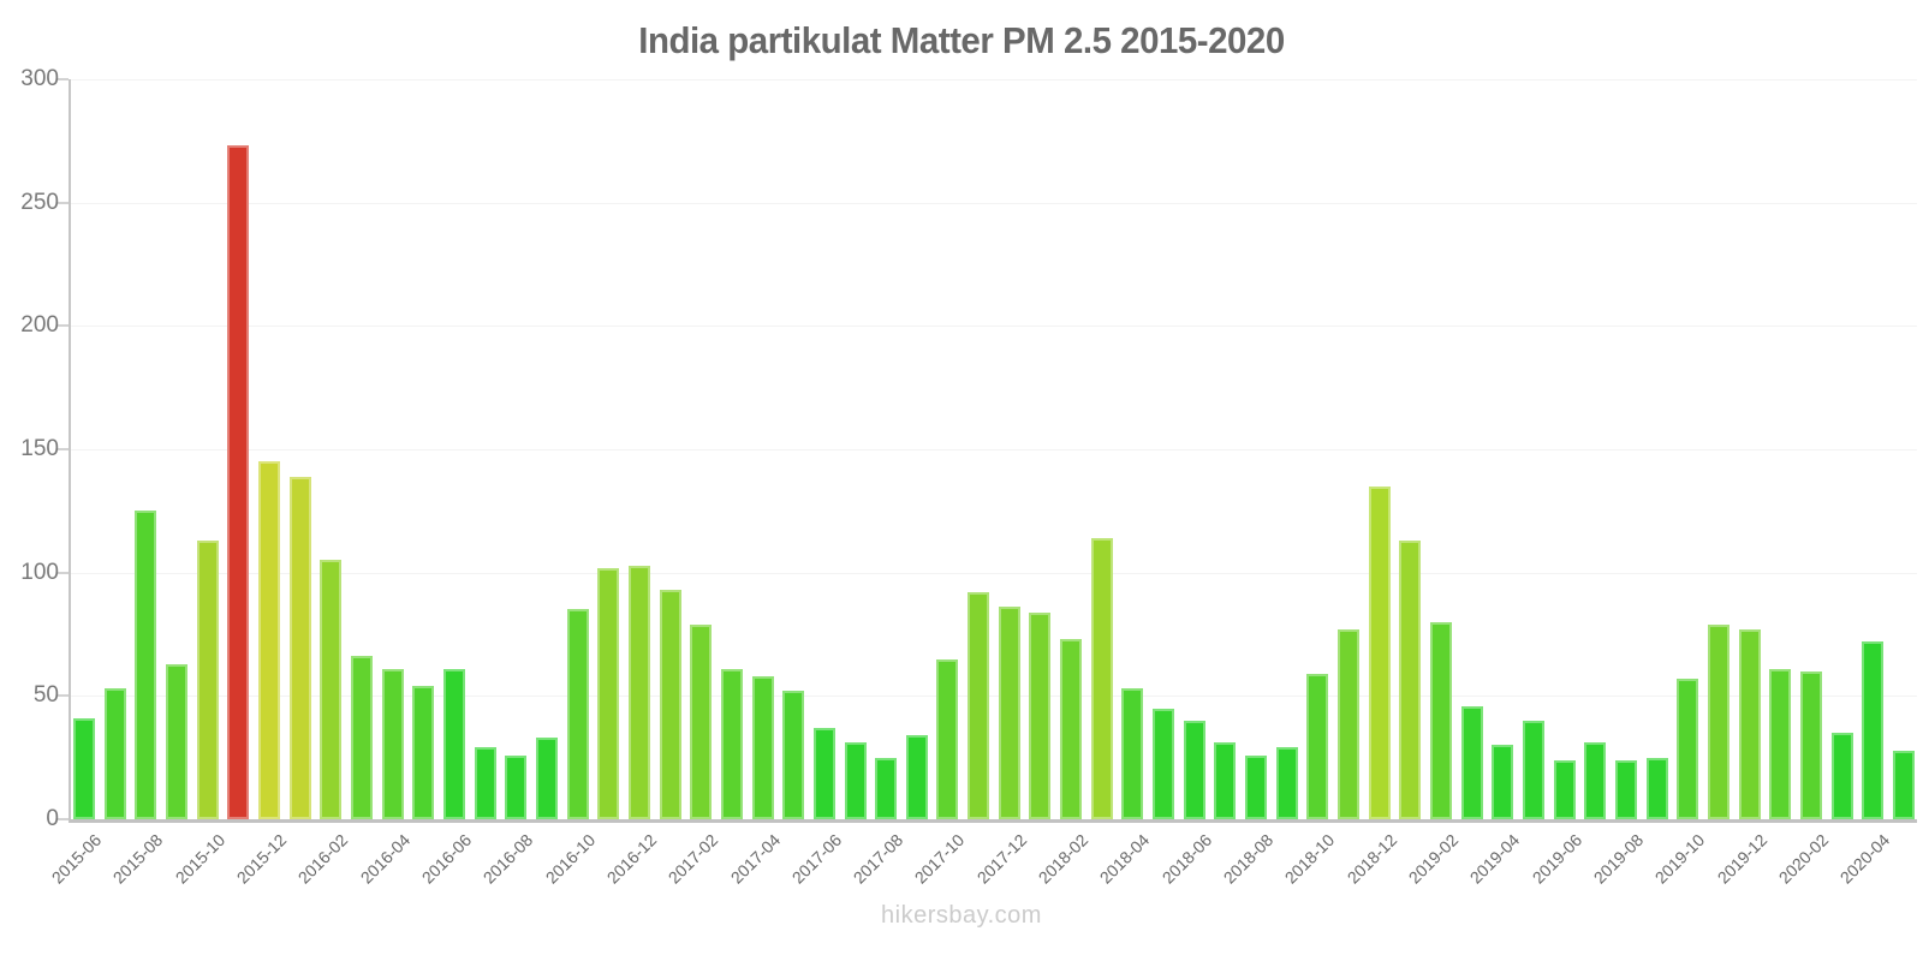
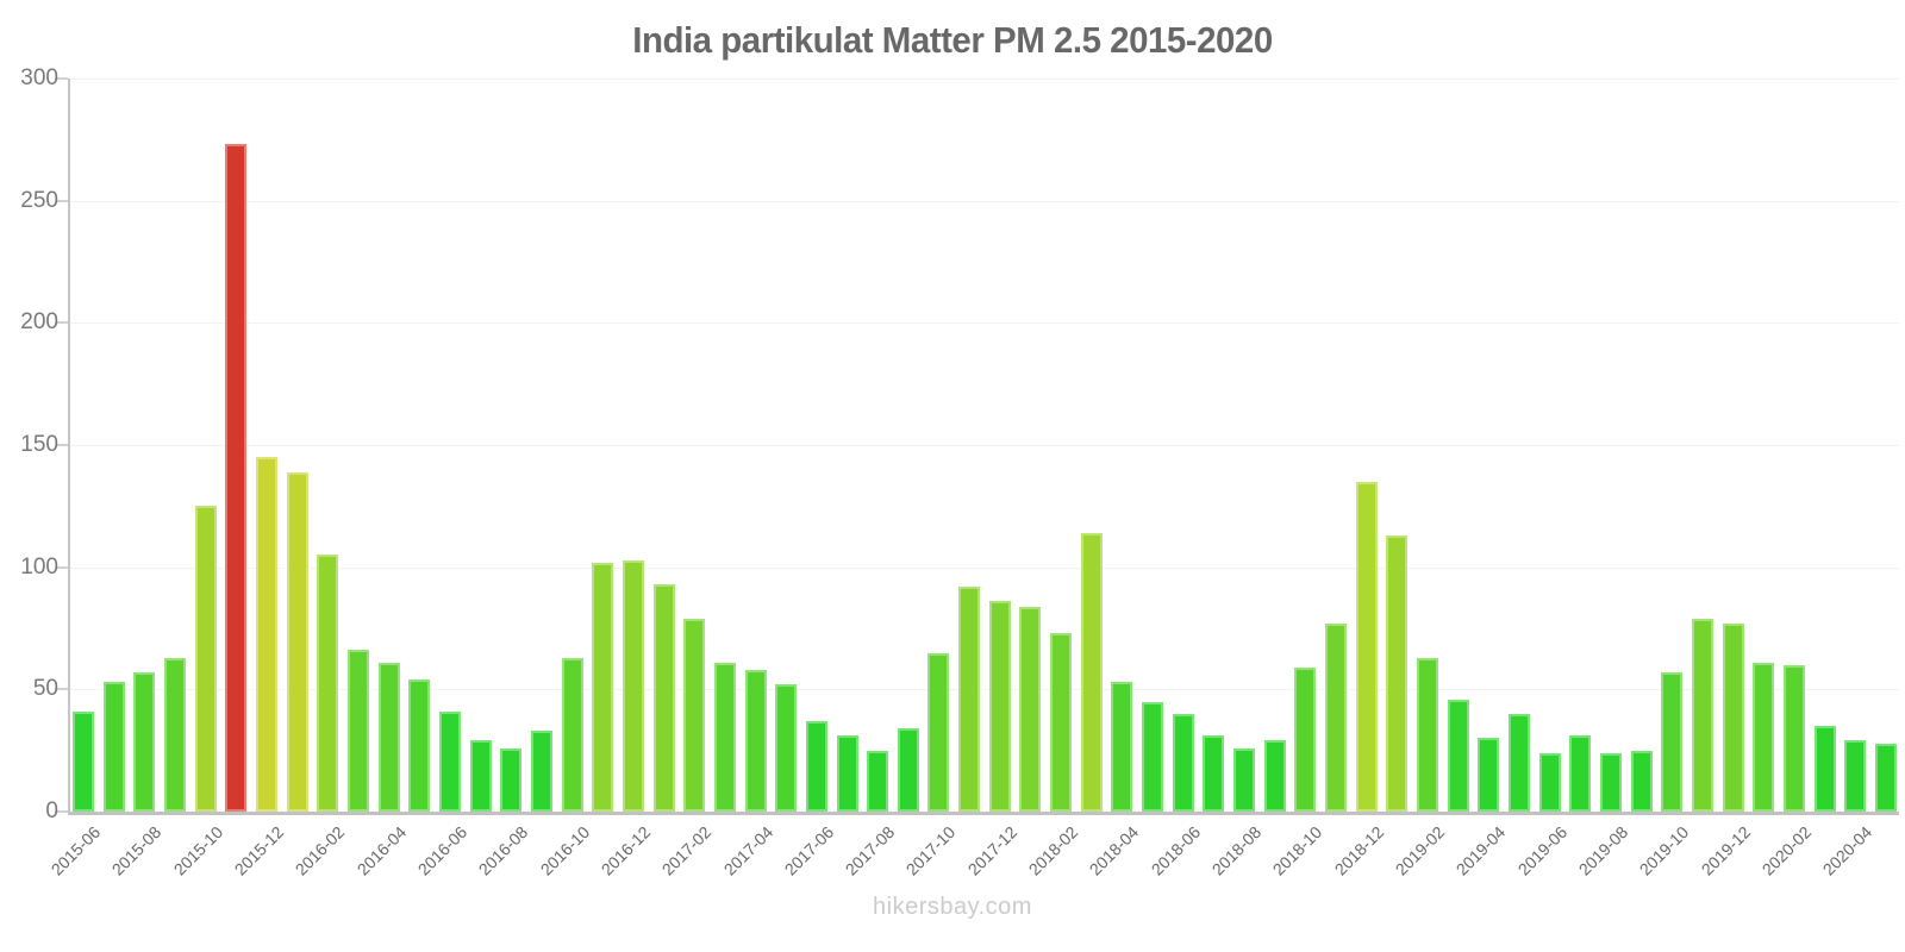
2015-08: 125 -> 57
2015-10: 113 -> 125
2016-06: 61 -> 41
2016-10: 85 -> 63
2019-02: 80 -> 63
2020-04: 72 -> 29
